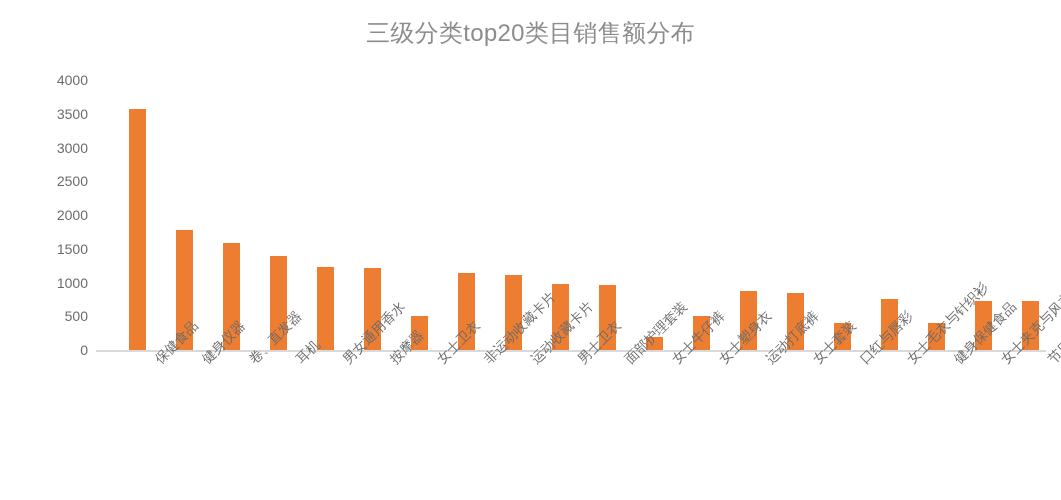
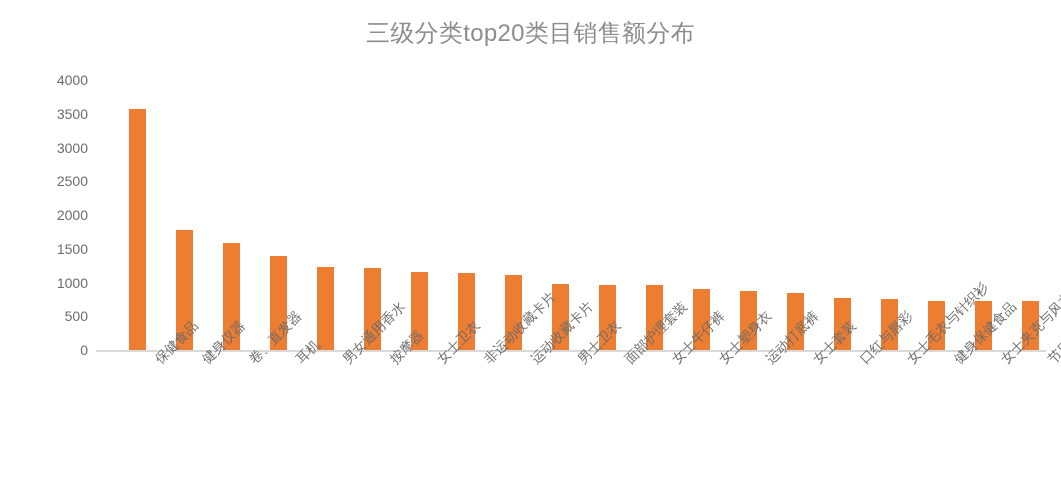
女士卫衣: 500 -> 1200
女士牛仔裤: 200 -> 1000
女士塑身衣: 500 -> 900
口红与唇彩: 400 -> 800
健身保健食品: 400 -> 700
